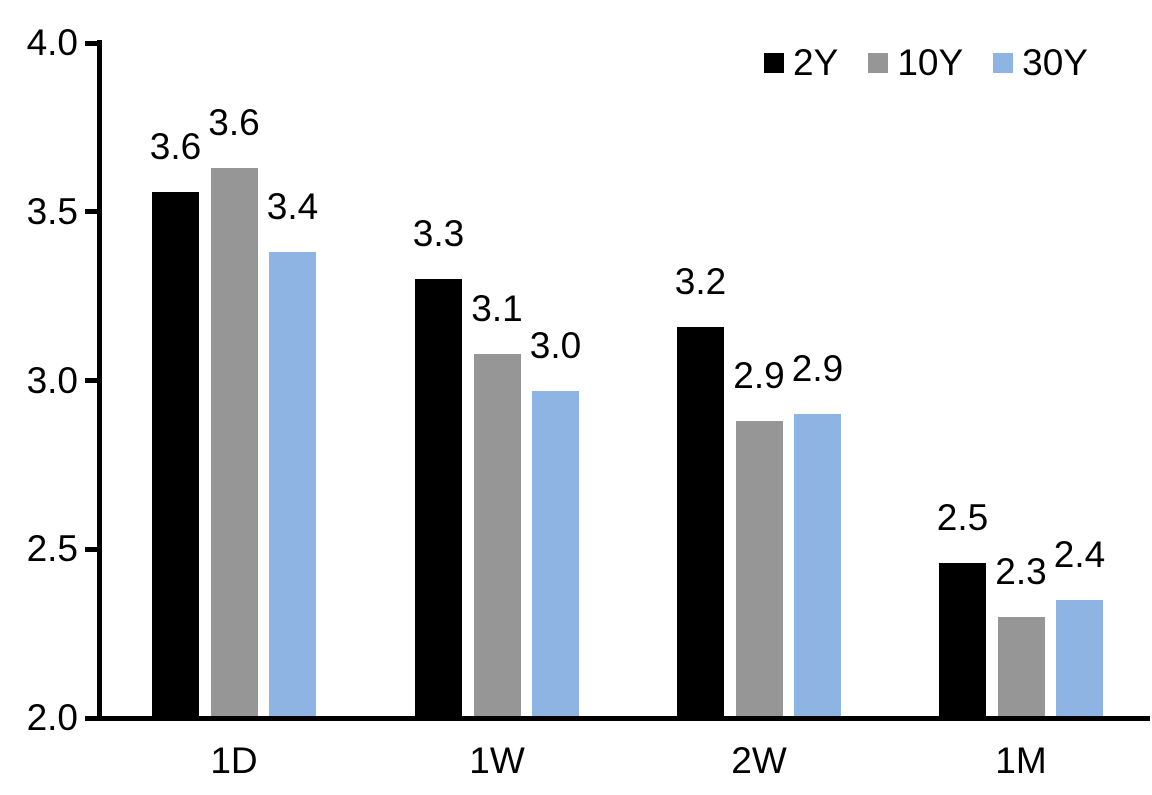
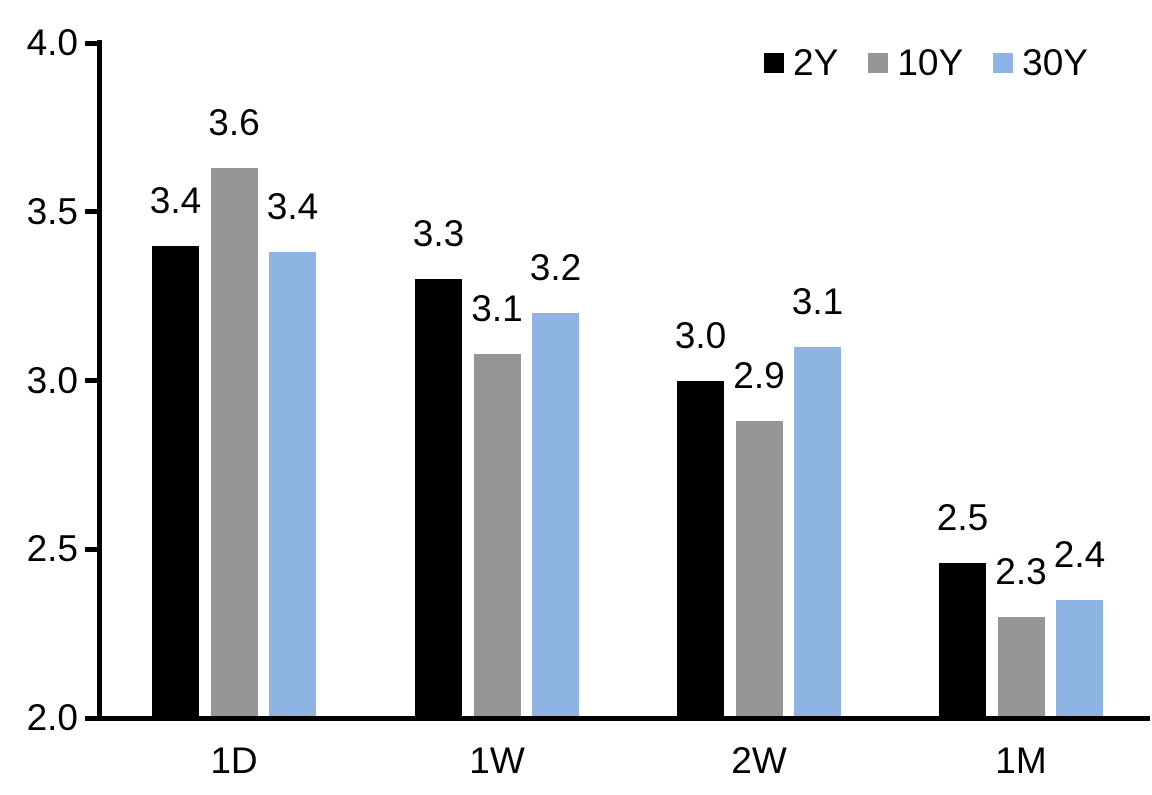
2Y/1D: 3.6 -> 3.4
30Y/1W: 3.0 -> 3.2
2Y/2W: 3.2 -> 3.0
30Y/2W: 2.9 -> 3.1
